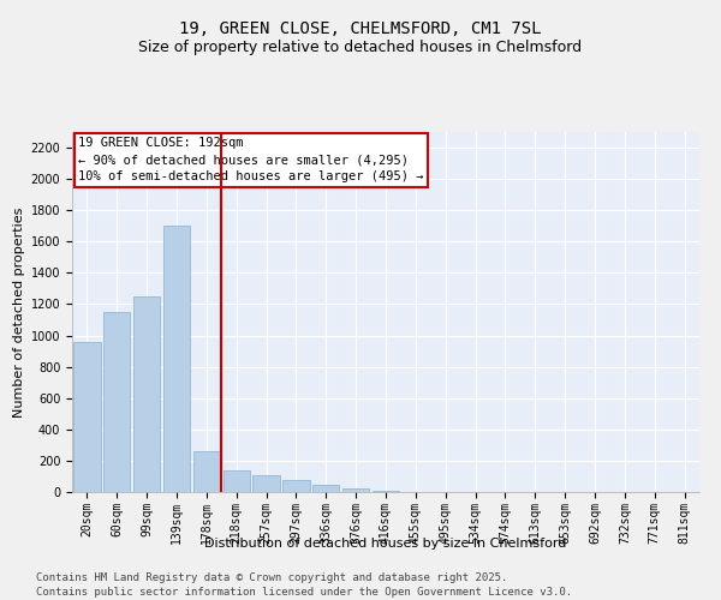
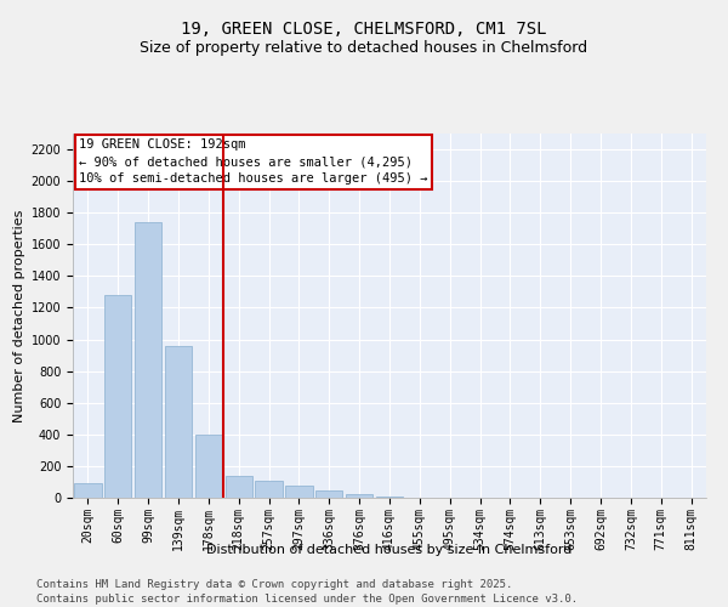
20sqm: 960 -> 100
60sqm: 1150 -> 1280
99sqm: 1250 -> 1740
139sqm: 1700 -> 960
178sqm: 260 -> 400
